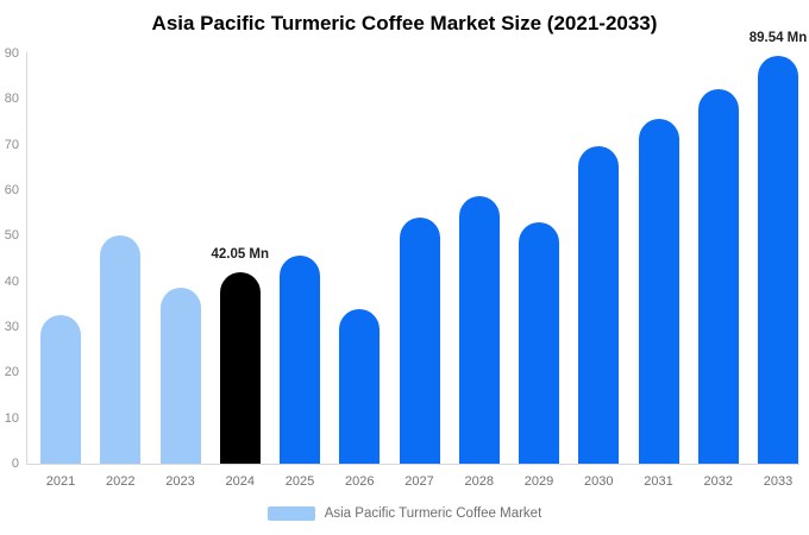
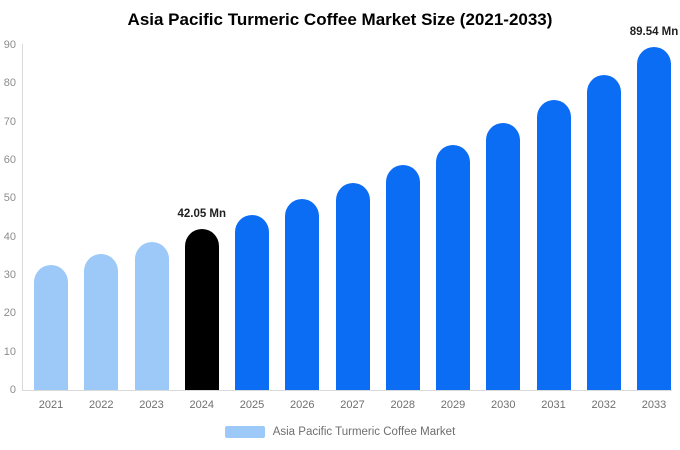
2022: 50 -> 36
2026: 34 -> 50
2029: 53 -> 64
